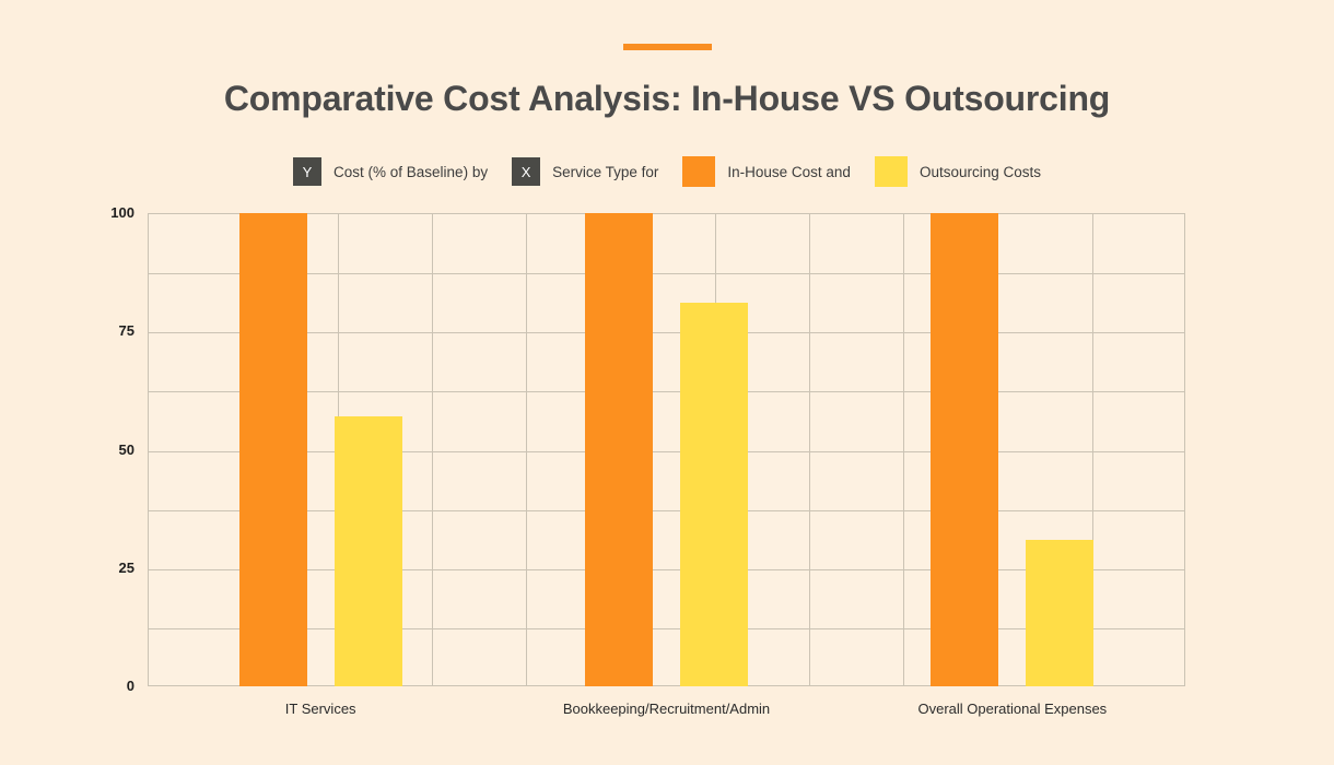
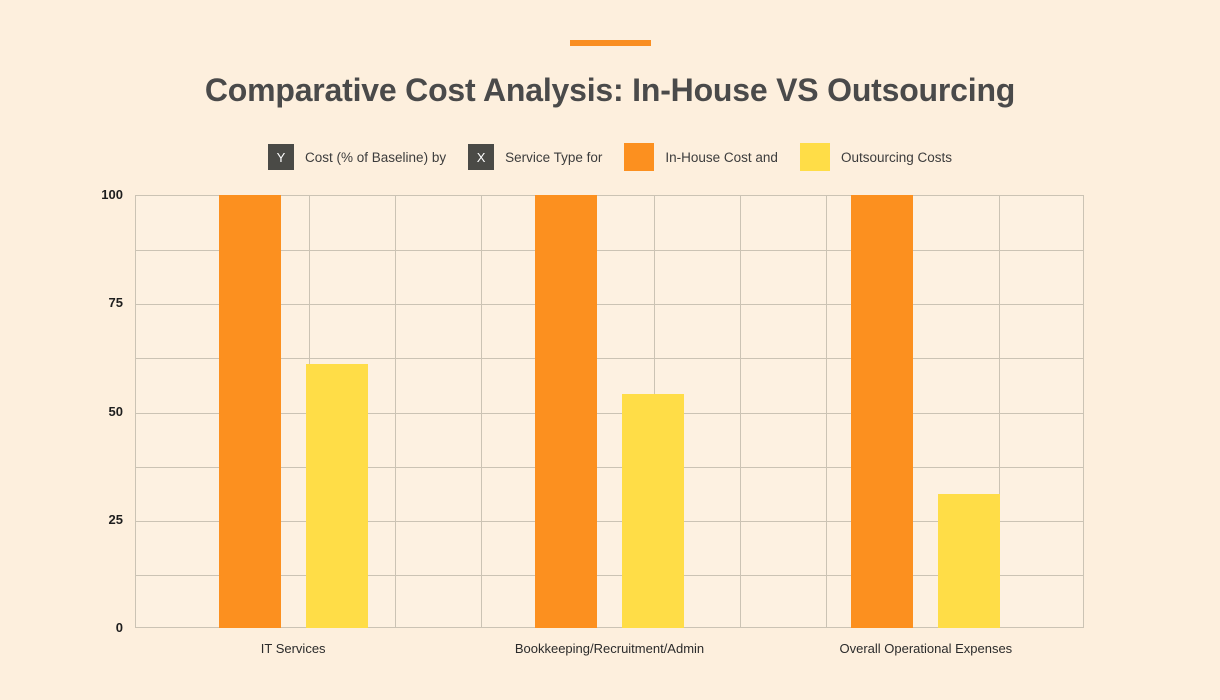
Outsourcing Costs/IT Services: 57 -> 61
Outsourcing Costs/Bookkeeping/Recruitment/Admin: 81 -> 54
